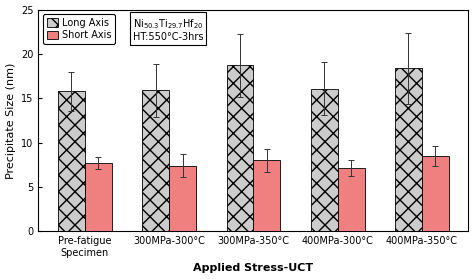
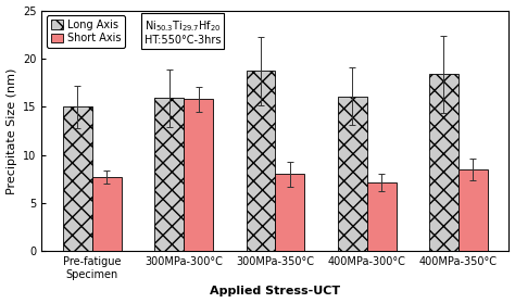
Long Axis/Pre-fatigue Specimen: 15.8 -> 15.0
Short Axis/300MPa-300°C: 7.4 -> 15.8
